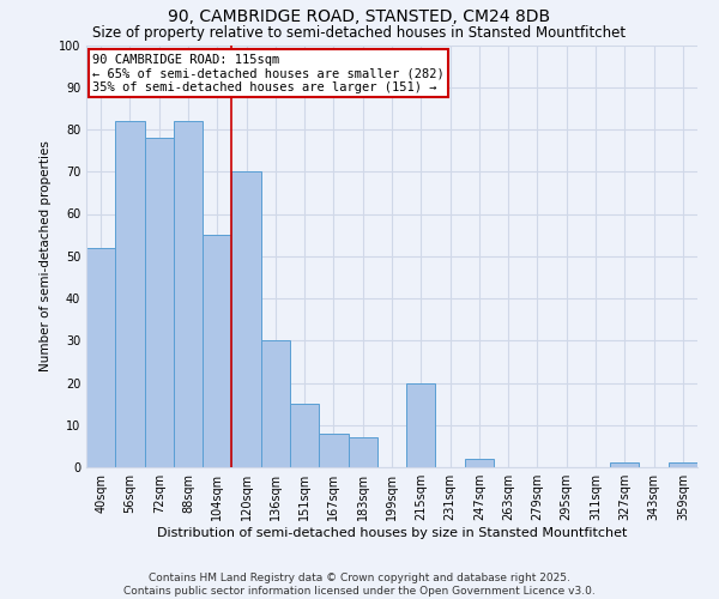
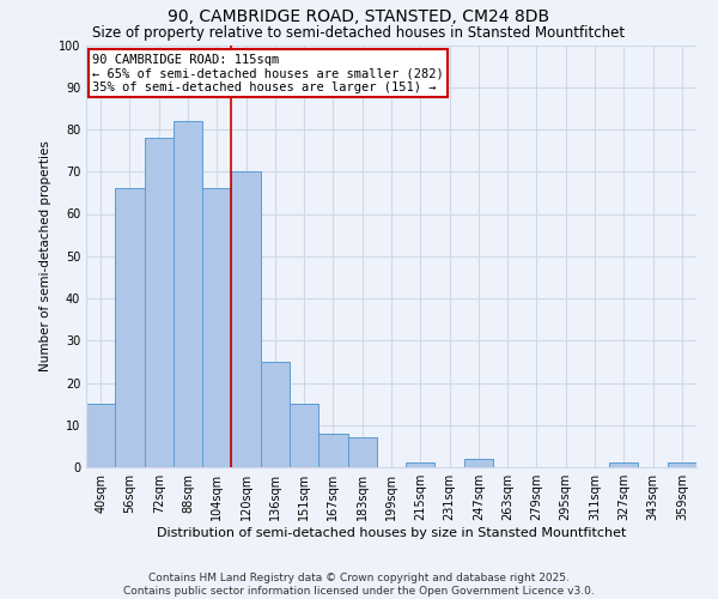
40sqm: 52 -> 15
56sqm: 82 -> 66
104sqm: 55 -> 66
136sqm: 30 -> 25
215sqm: 20 -> 1
